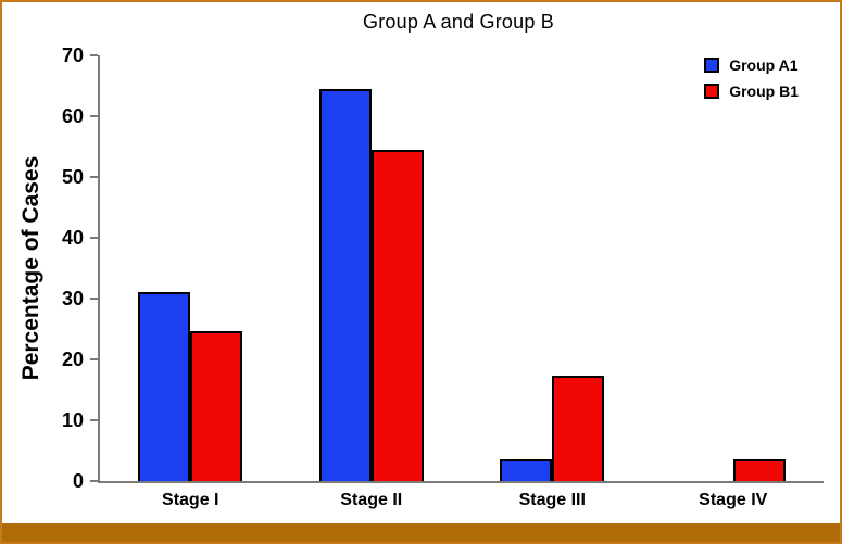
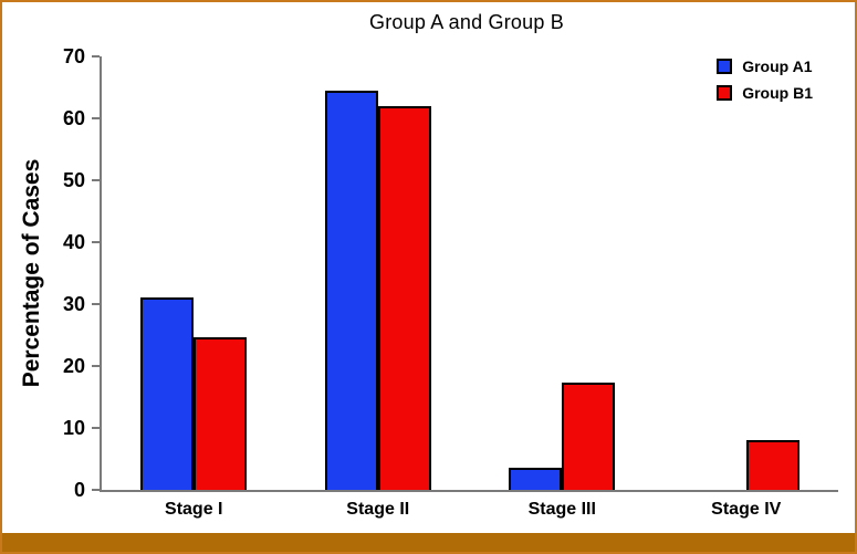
Group B1/Stage II: 54 -> 62
Group B1/Stage IV: 4 -> 8
